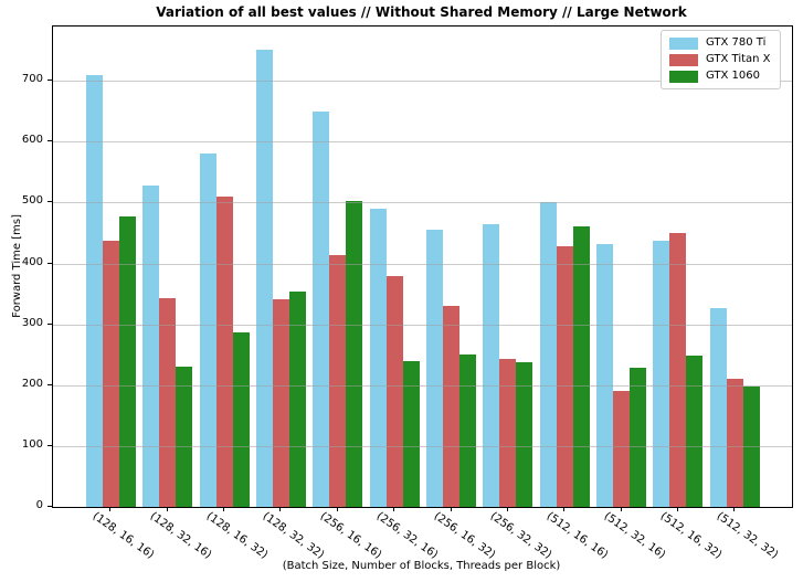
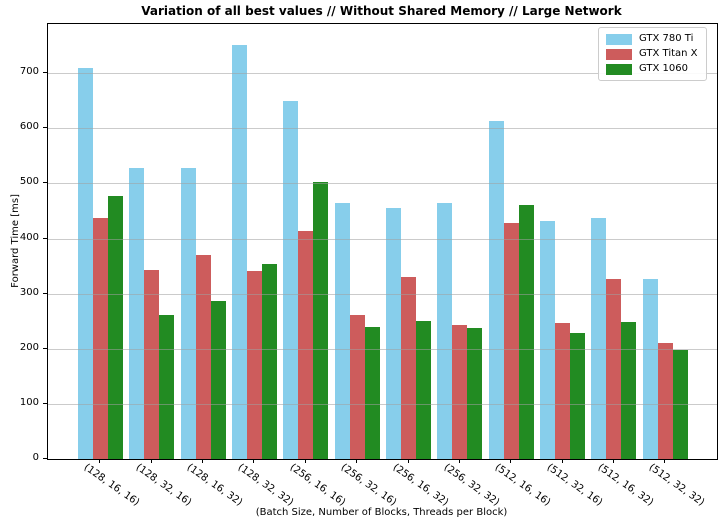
GTX 1060/(128, 32, 16): 230 -> 260
GTX 780 Ti/(128, 16, 32): 580 -> 530
GTX Titan X/(128, 16, 32): 510 -> 370
GTX 780 Ti/(256, 32, 16): 490 -> 460
GTX Titan X/(256, 32, 16): 380 -> 260
GTX 780 Ti/(512, 16, 16): 500 -> 610
GTX Titan X/(512, 32, 16): 190 -> 250
GTX Titan X/(512, 16, 32): 450 -> 330
